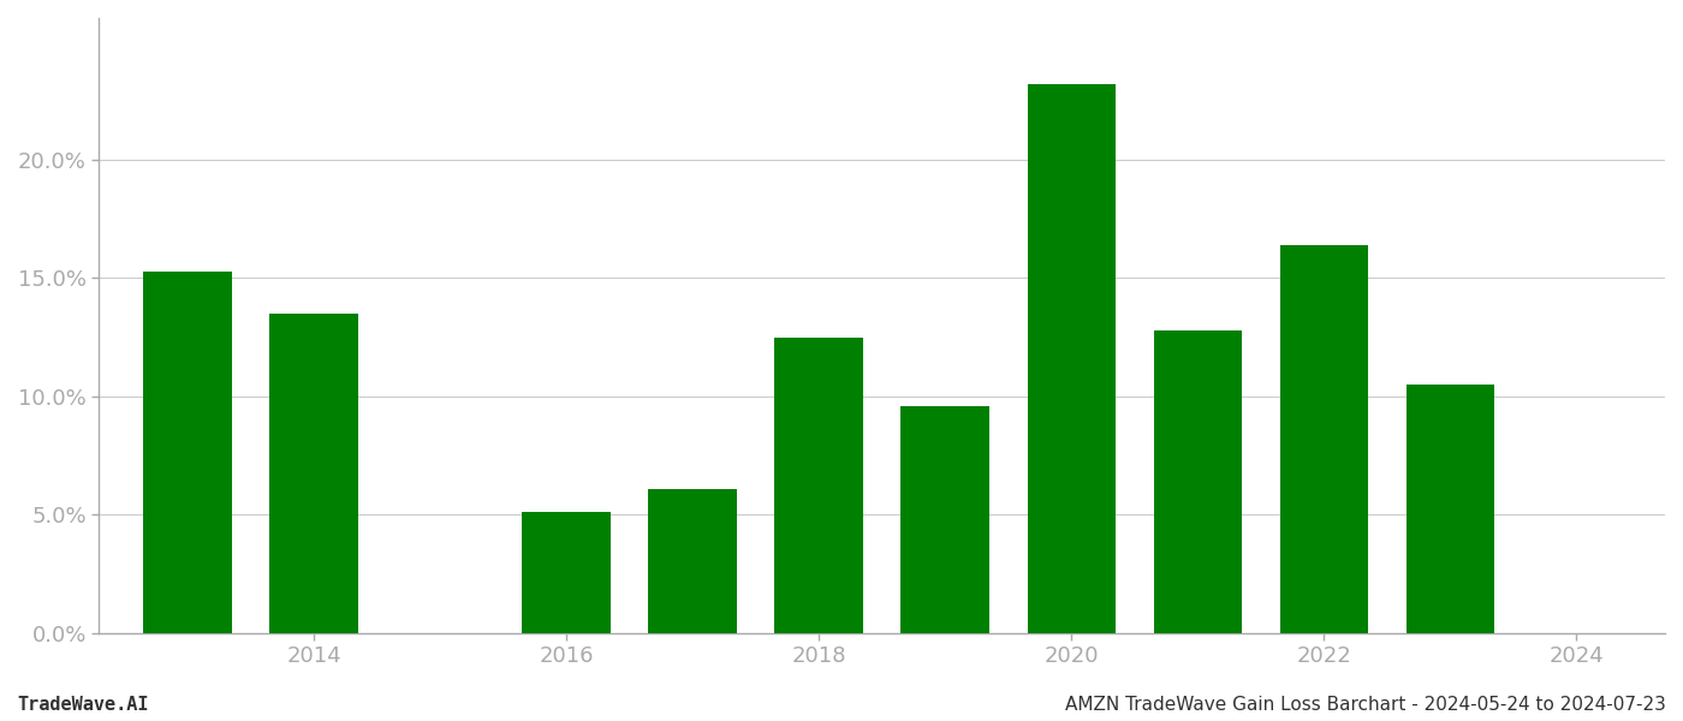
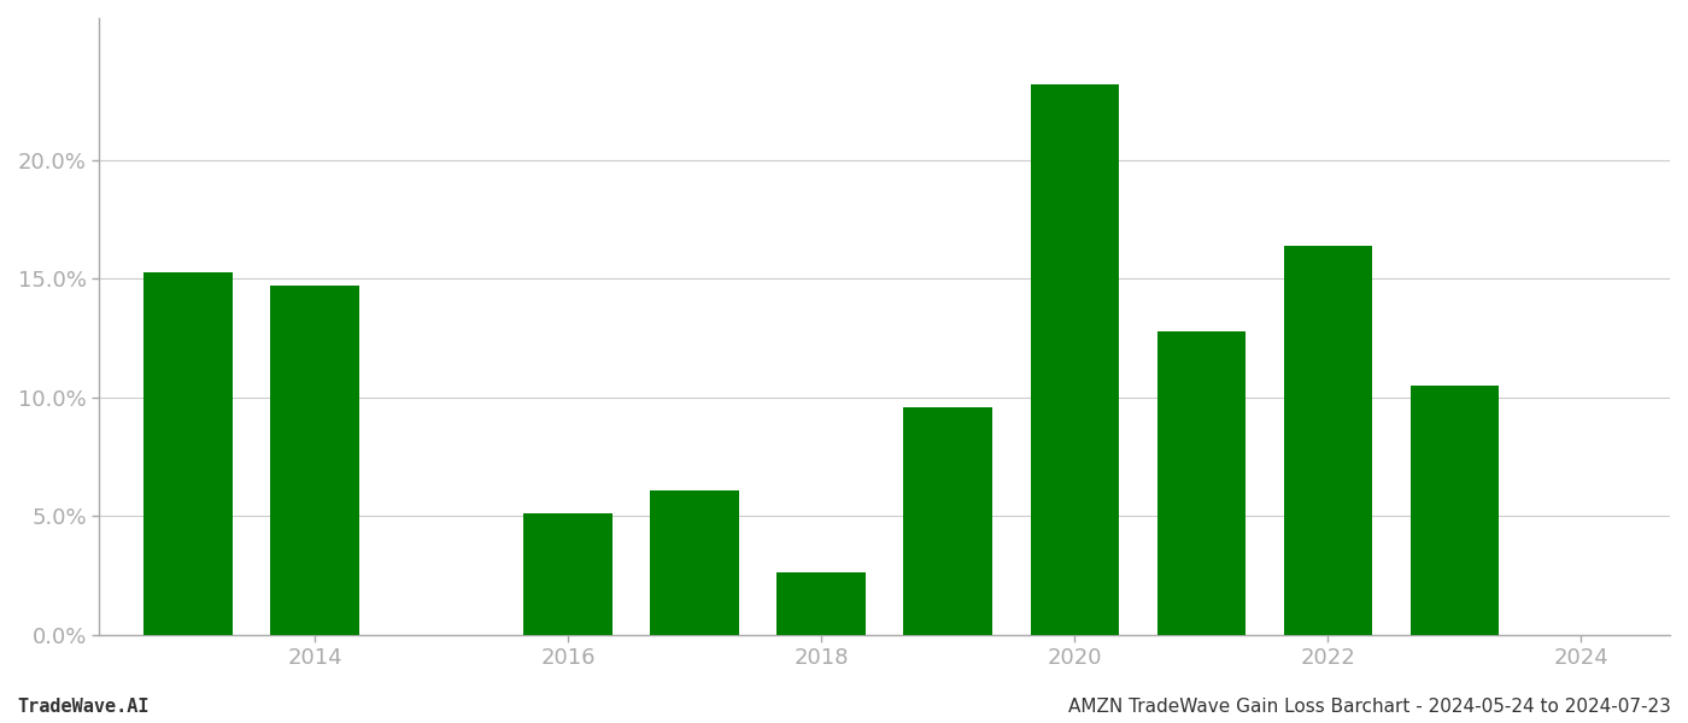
2014: 13.5% -> 14.7%
2018: 12.5% -> 2.6%
